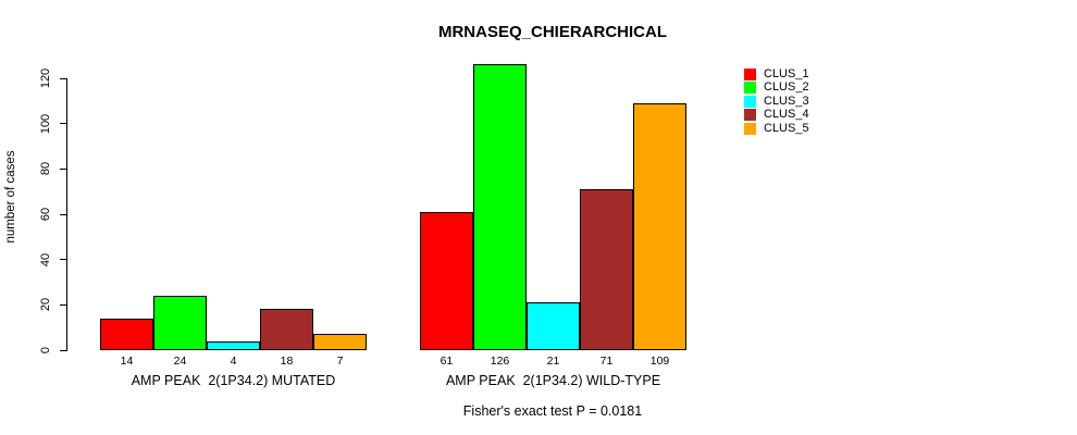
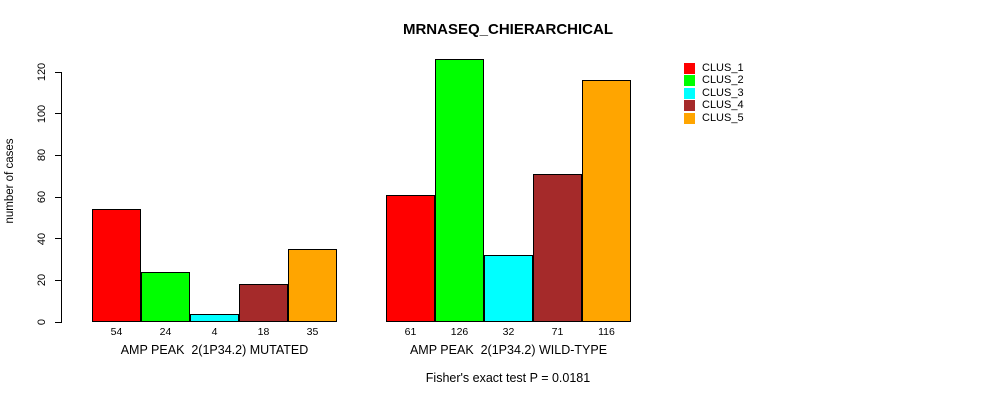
CLUS_1/AMP PEAK 2(1P34.2) MUTATED: 14 -> 54
CLUS_5/AMP PEAK 2(1P34.2) MUTATED: 7 -> 35
CLUS_3/AMP PEAK 2(1P34.2) WILD-TYPE: 21 -> 32
CLUS_5/AMP PEAK 2(1P34.2) WILD-TYPE: 109 -> 116
